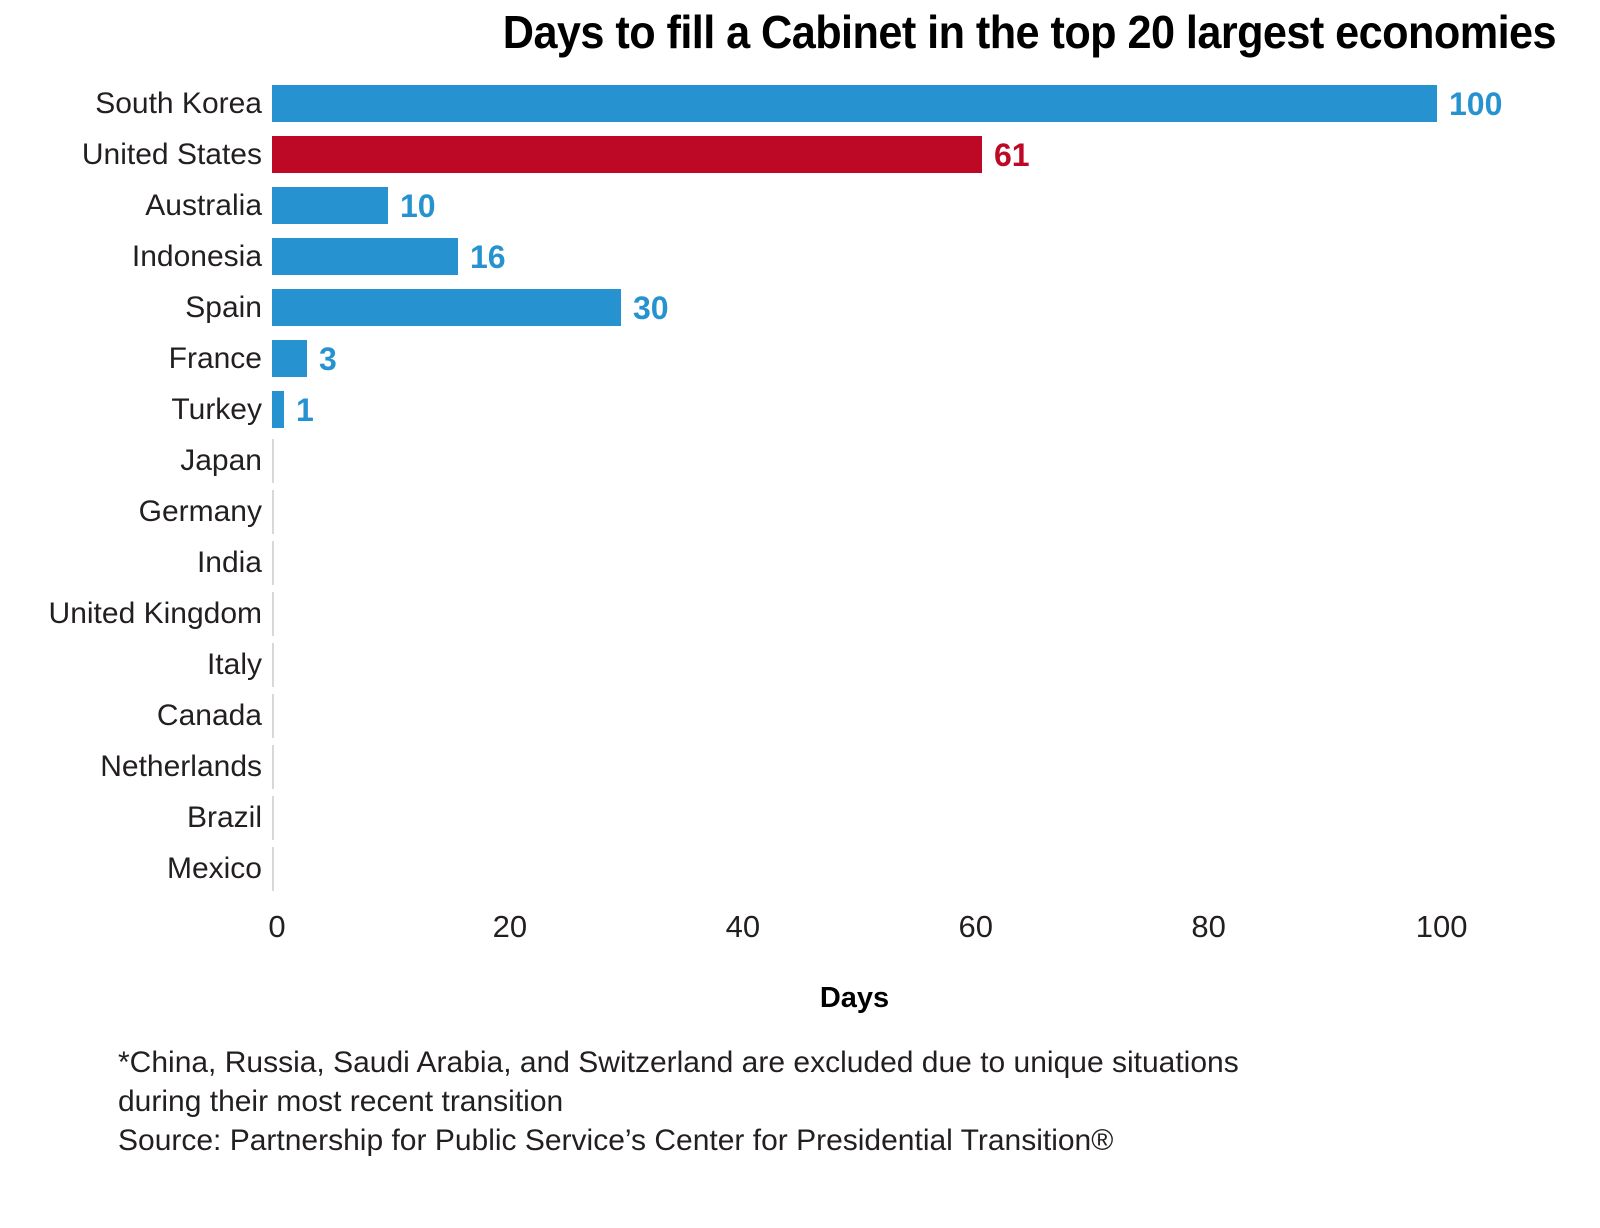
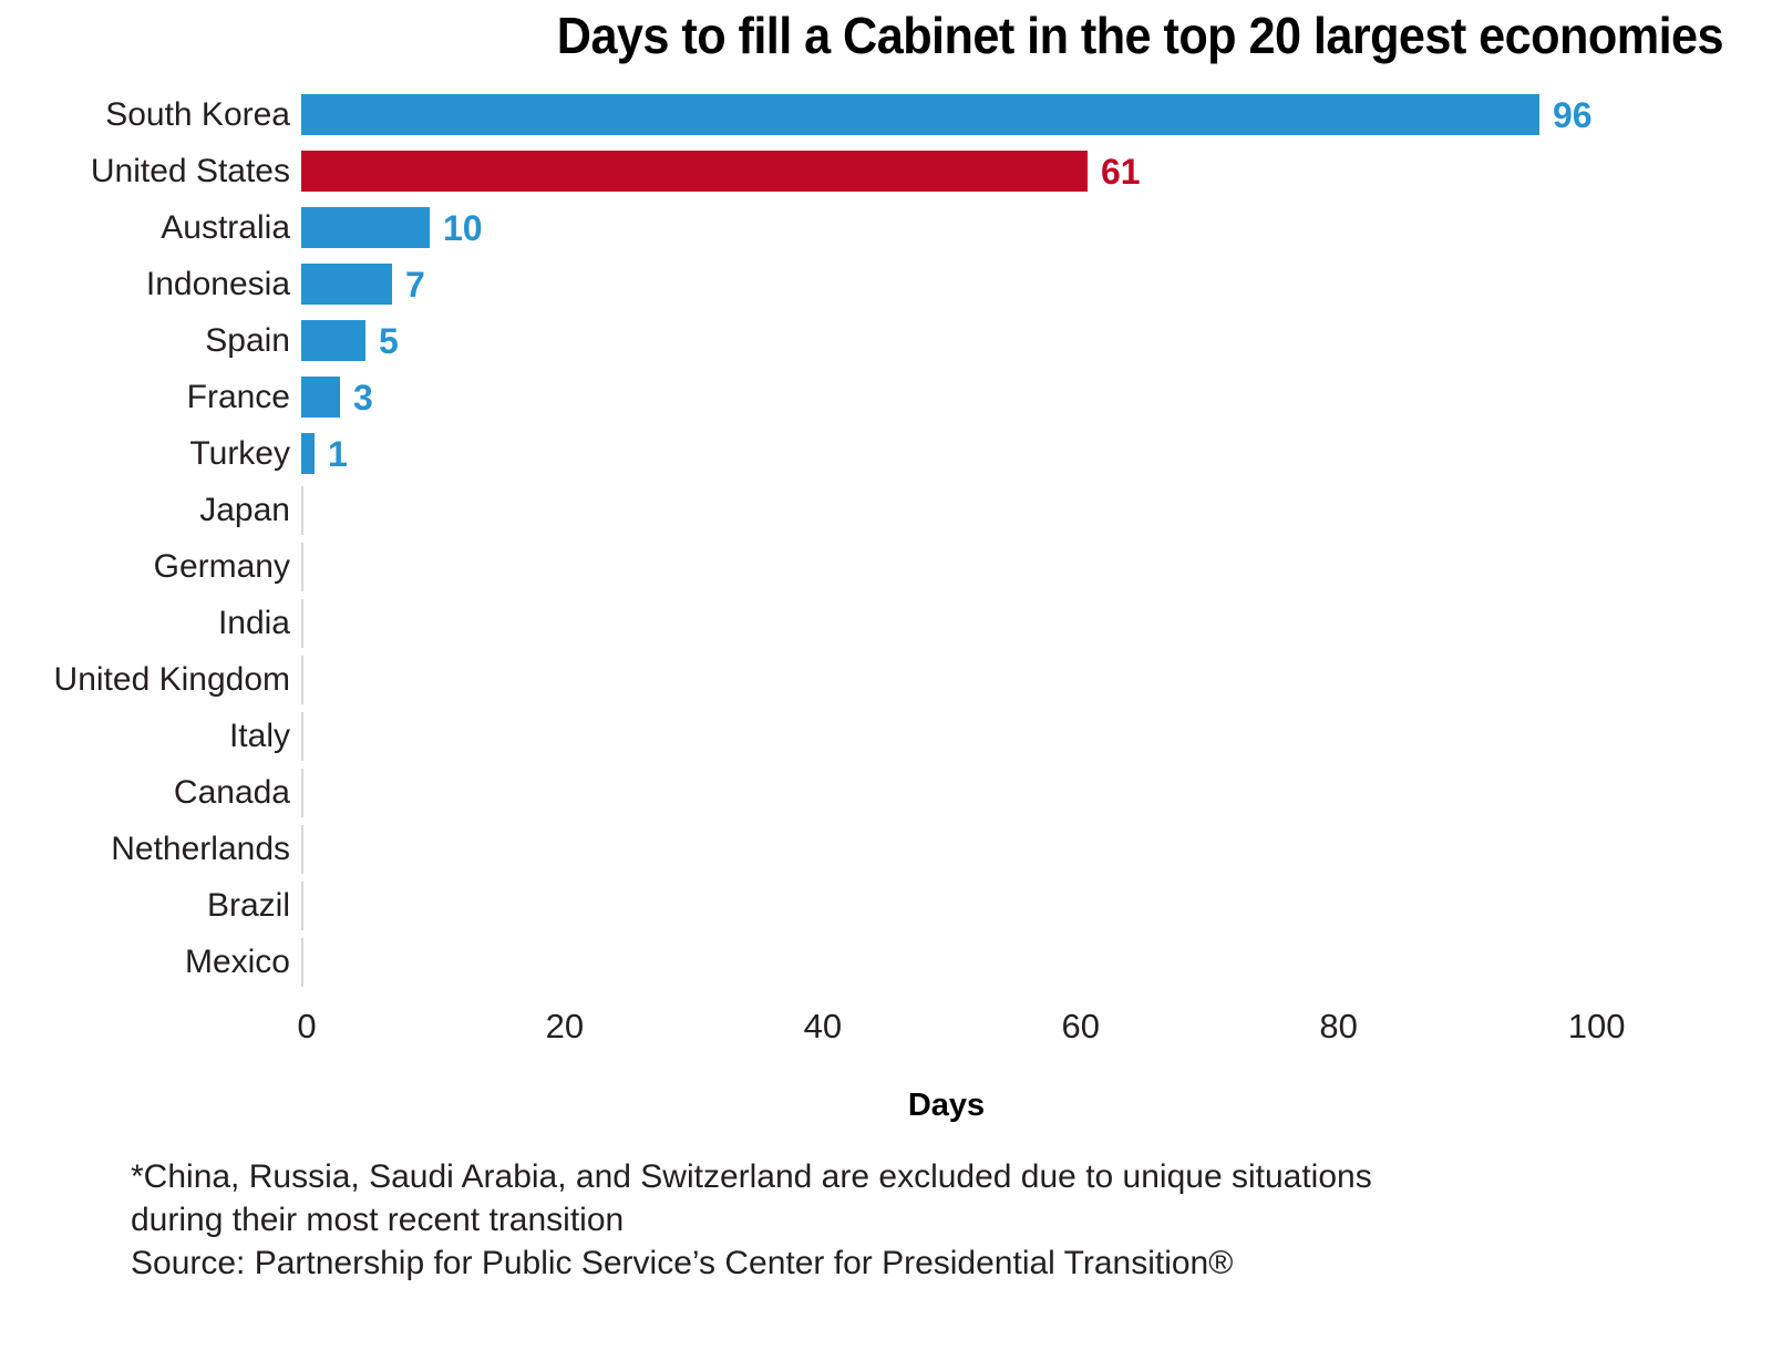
South Korea: 100 -> 96
Indonesia: 16 -> 7
Spain: 30 -> 5
